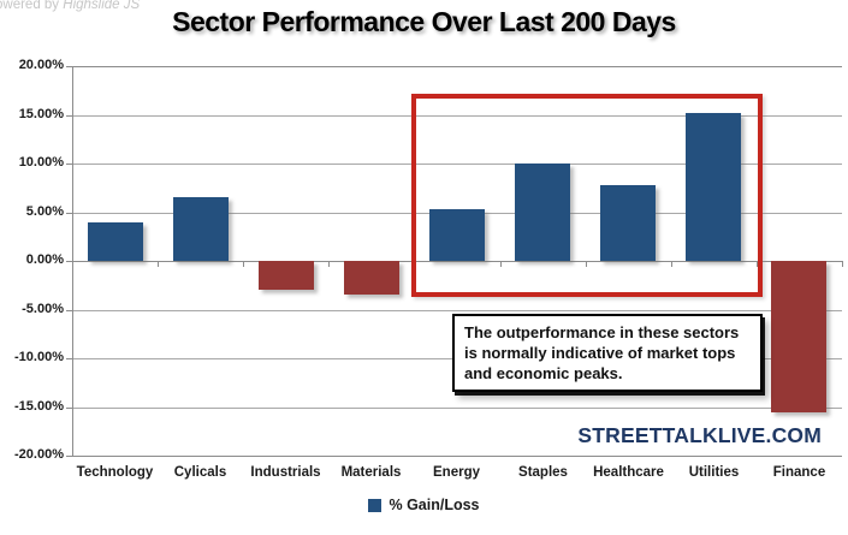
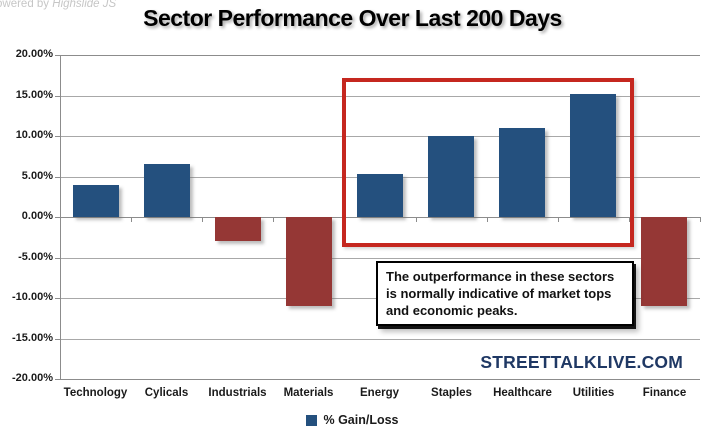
Materials: -4% -> -11%
Healthcare: 8% -> 11%
Finance: -16% -> -11%
